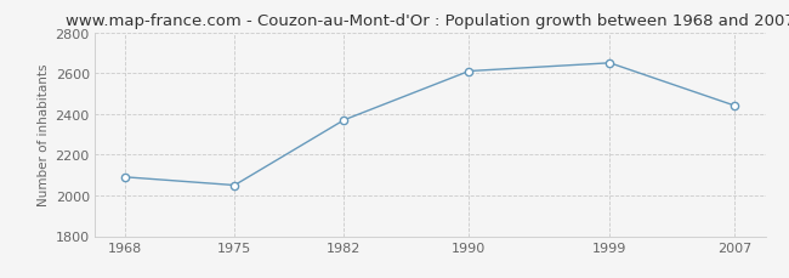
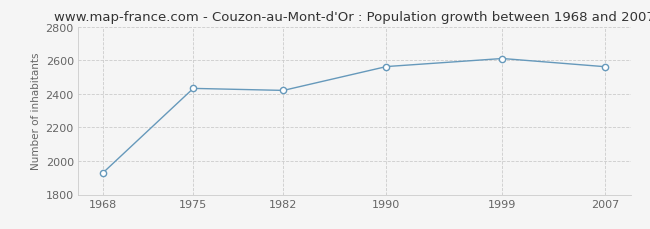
1968: 2090 -> 1930
1975: 2050 -> 2430
1982: 2370 -> 2420
1990: 2610 -> 2560
1999: 2650 -> 2610
2007: 2440 -> 2560
